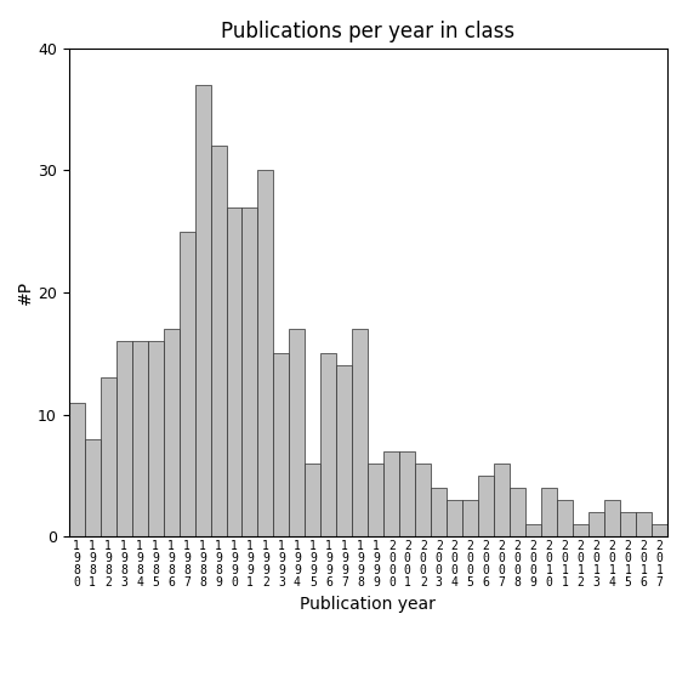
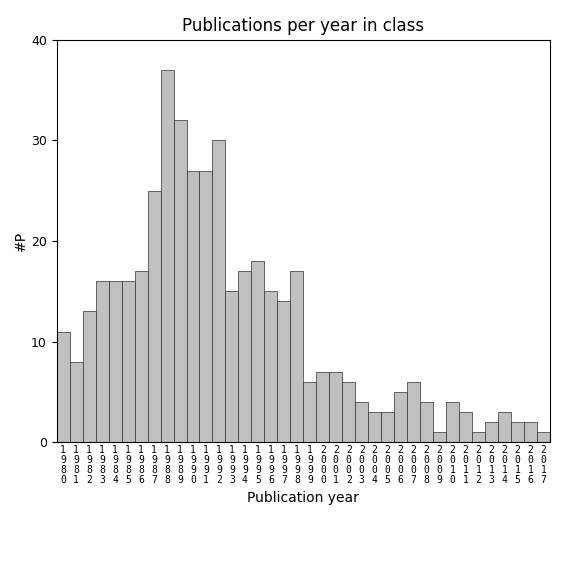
1 9 9 5: 6 -> 18
